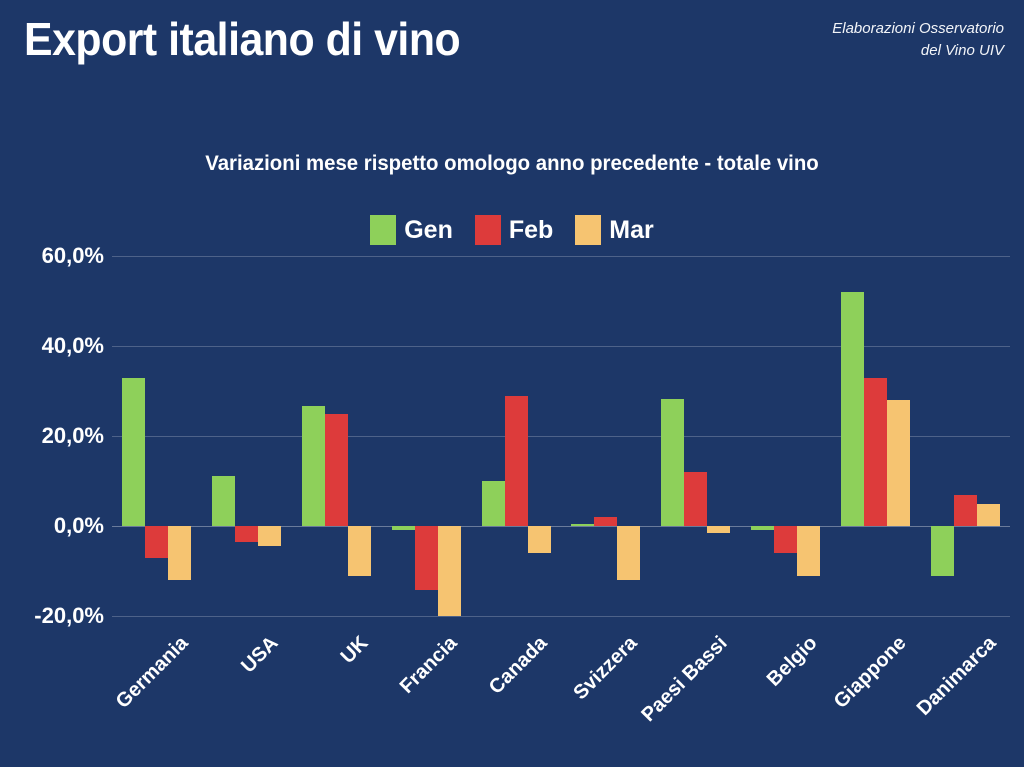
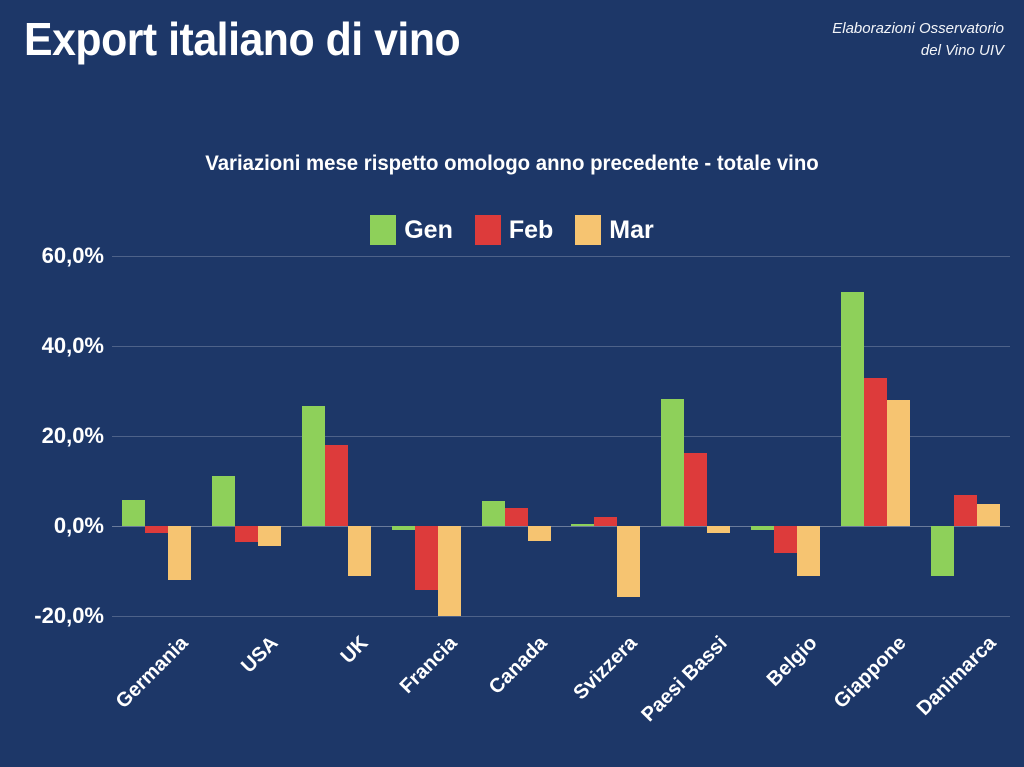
Gen/Germania: 33% -> 6%
Feb/Germania: -7% -> -2%
Feb/UK: 25% -> 18%
Gen/Canada: 10% -> 6%
Feb/Canada: 29% -> 4%
Mar/Canada: -6% -> -3%
Mar/Svizzera: -12% -> -16%
Feb/Paesi Bassi: 12% -> 16%
